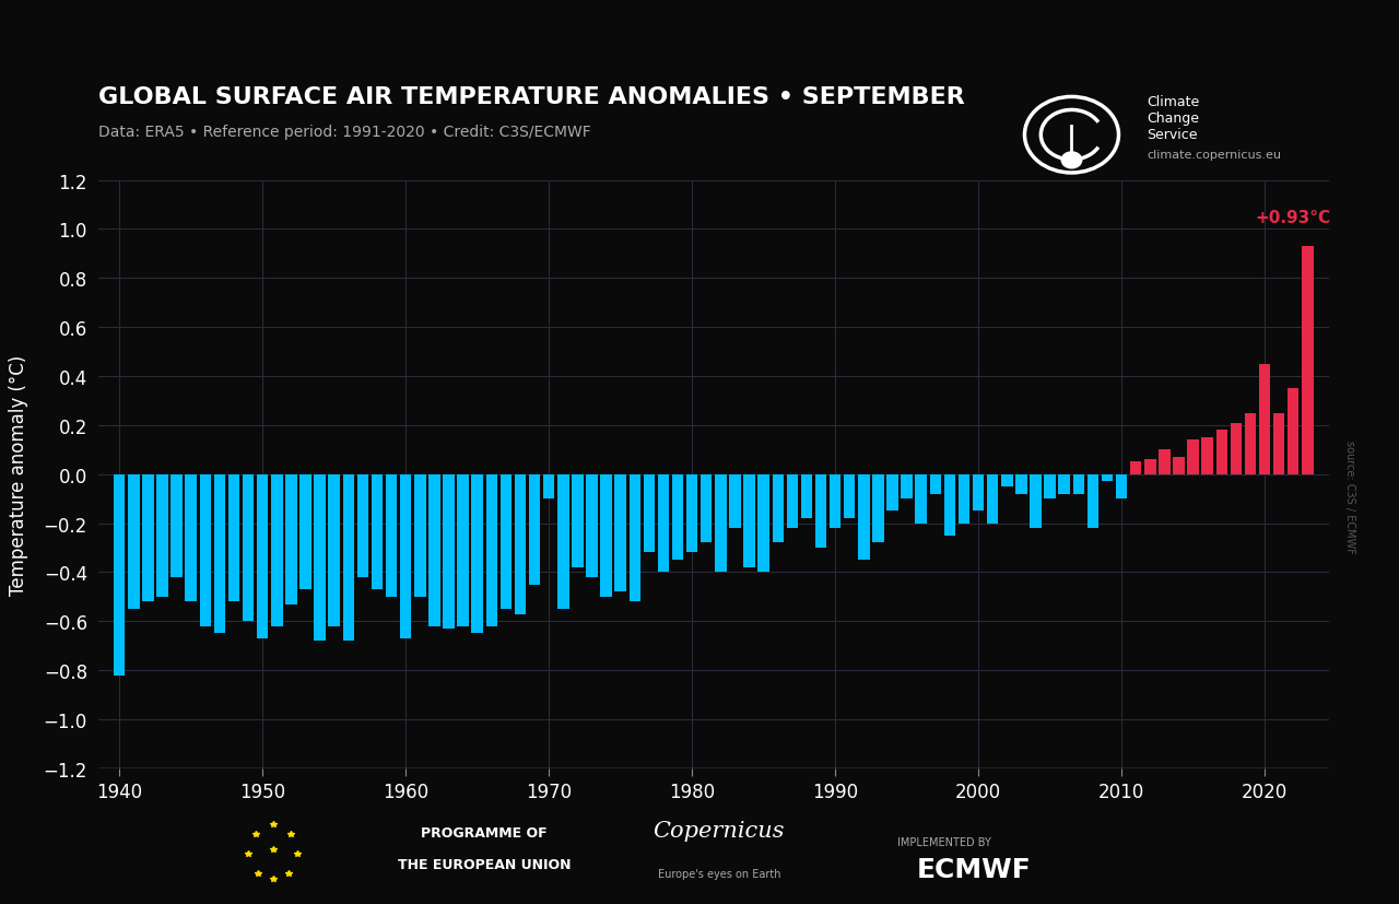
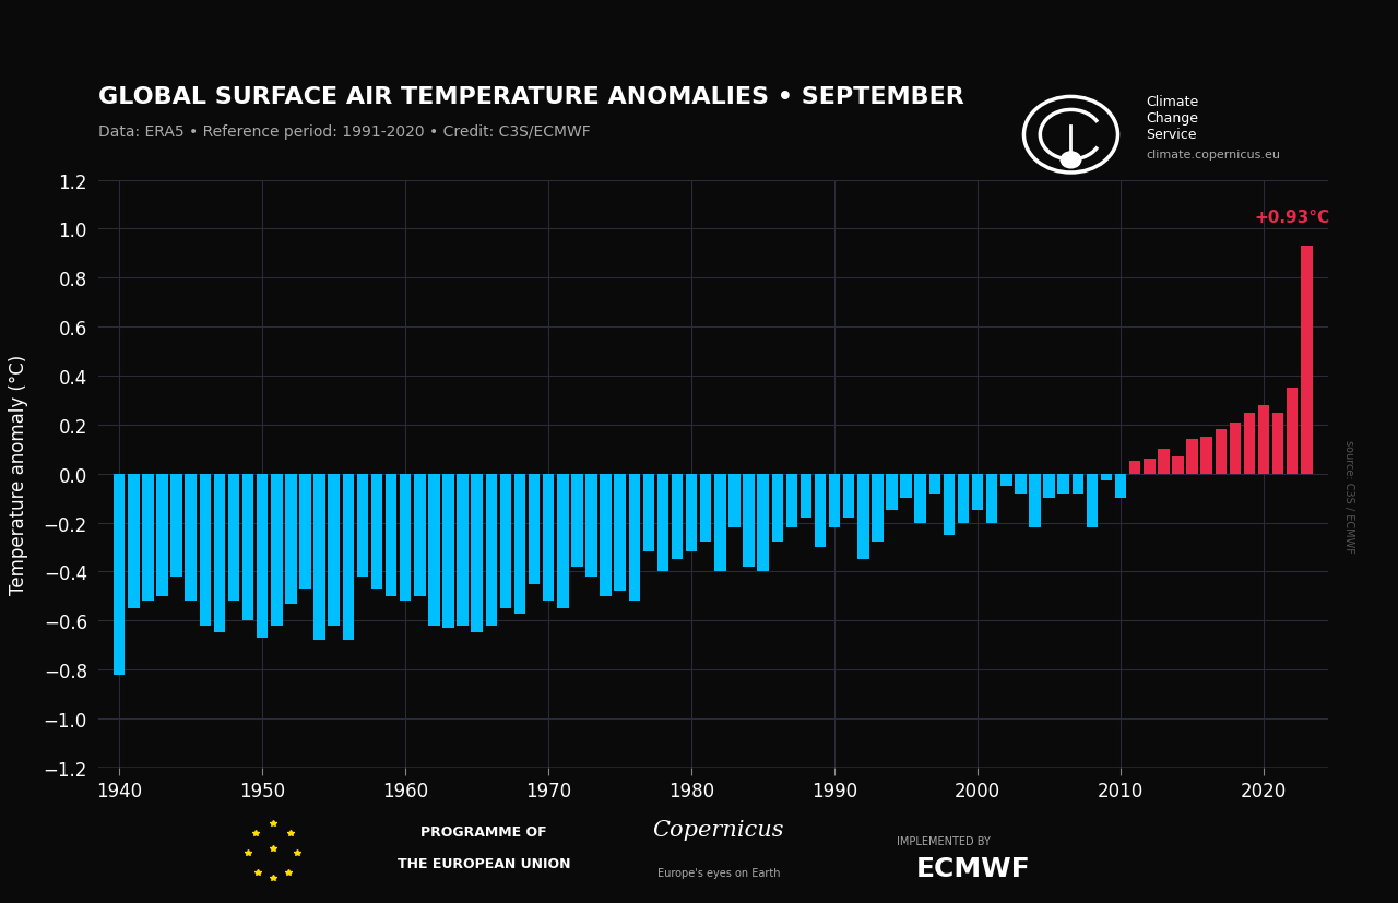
1960: -0.67 -> -0.52
1970: -0.10 -> -0.52
2020: 0.45 -> 0.28
